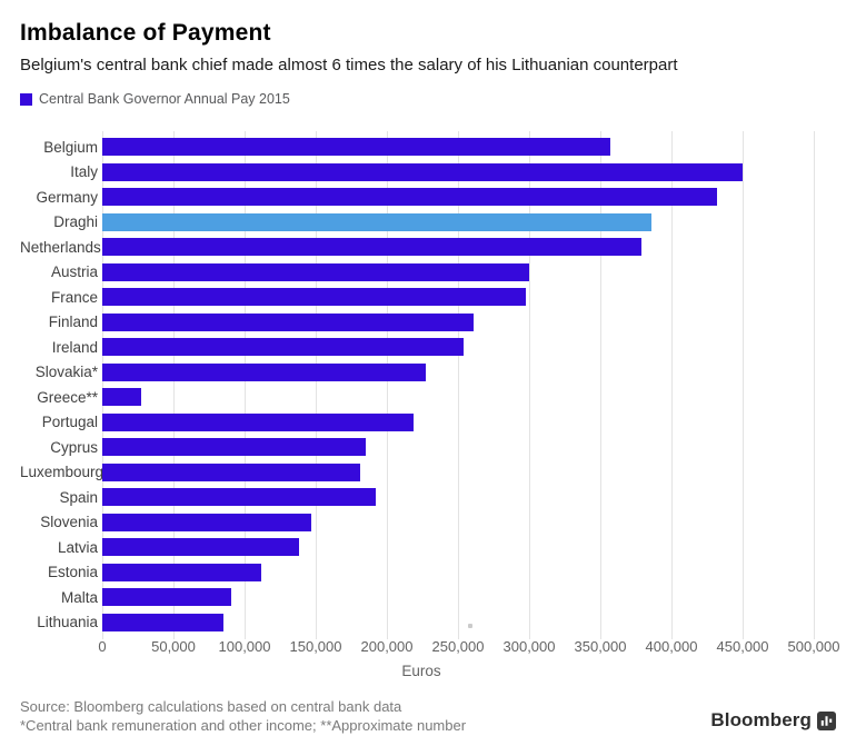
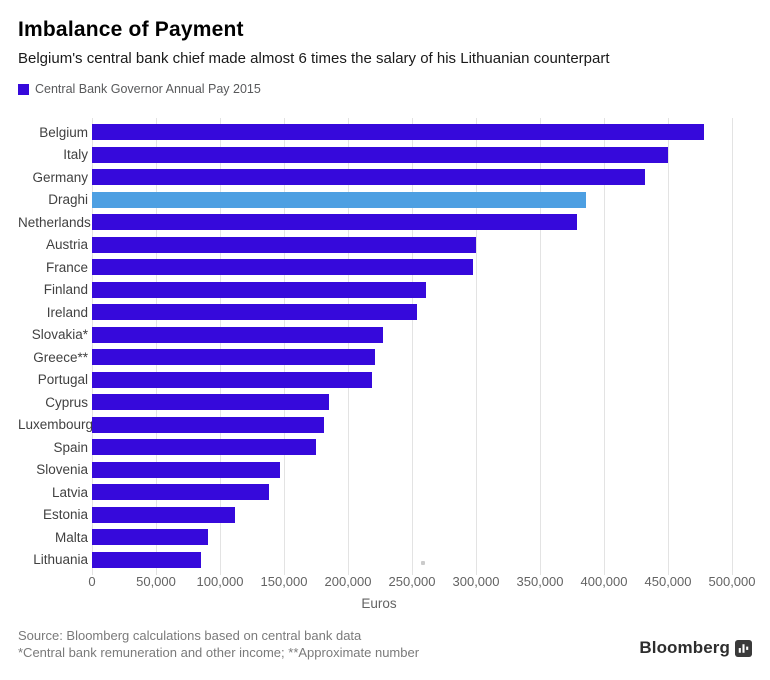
Belgium: 357000 -> 478000
Greece**: 27000 -> 221000
Spain: 192000 -> 175000
